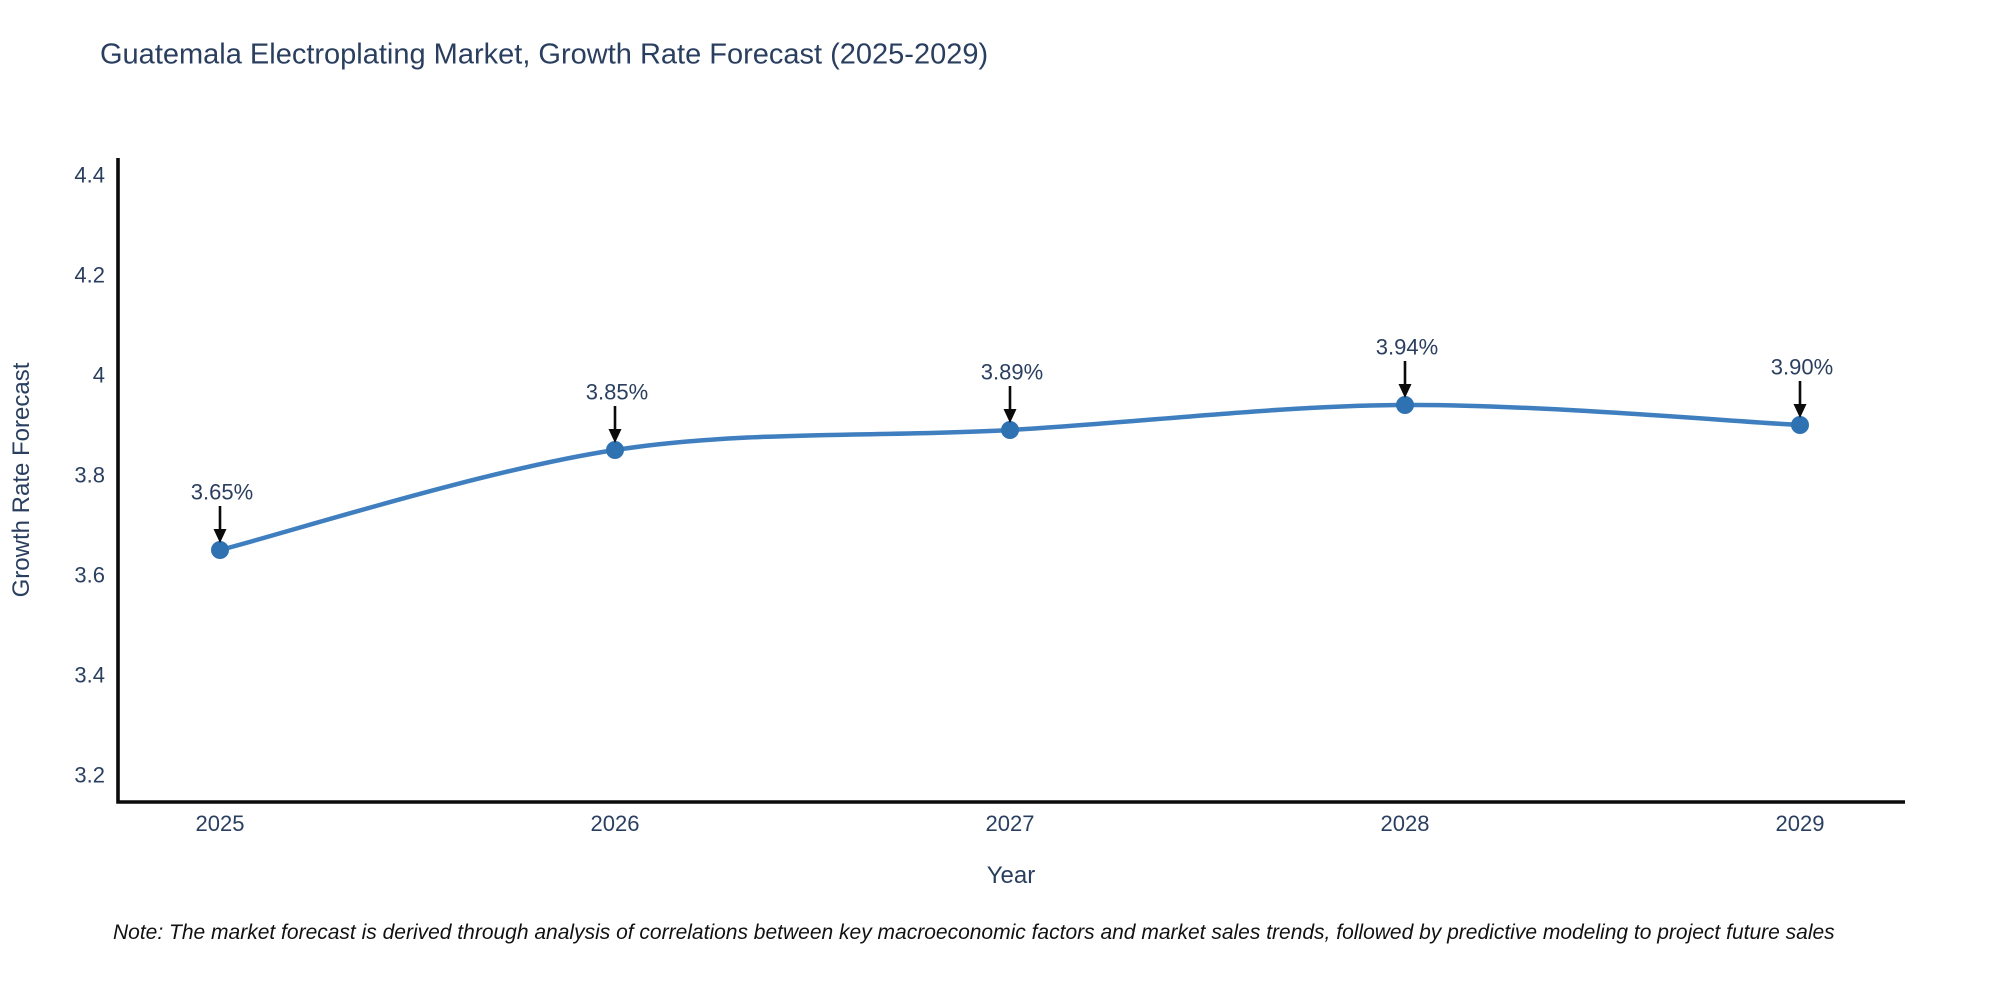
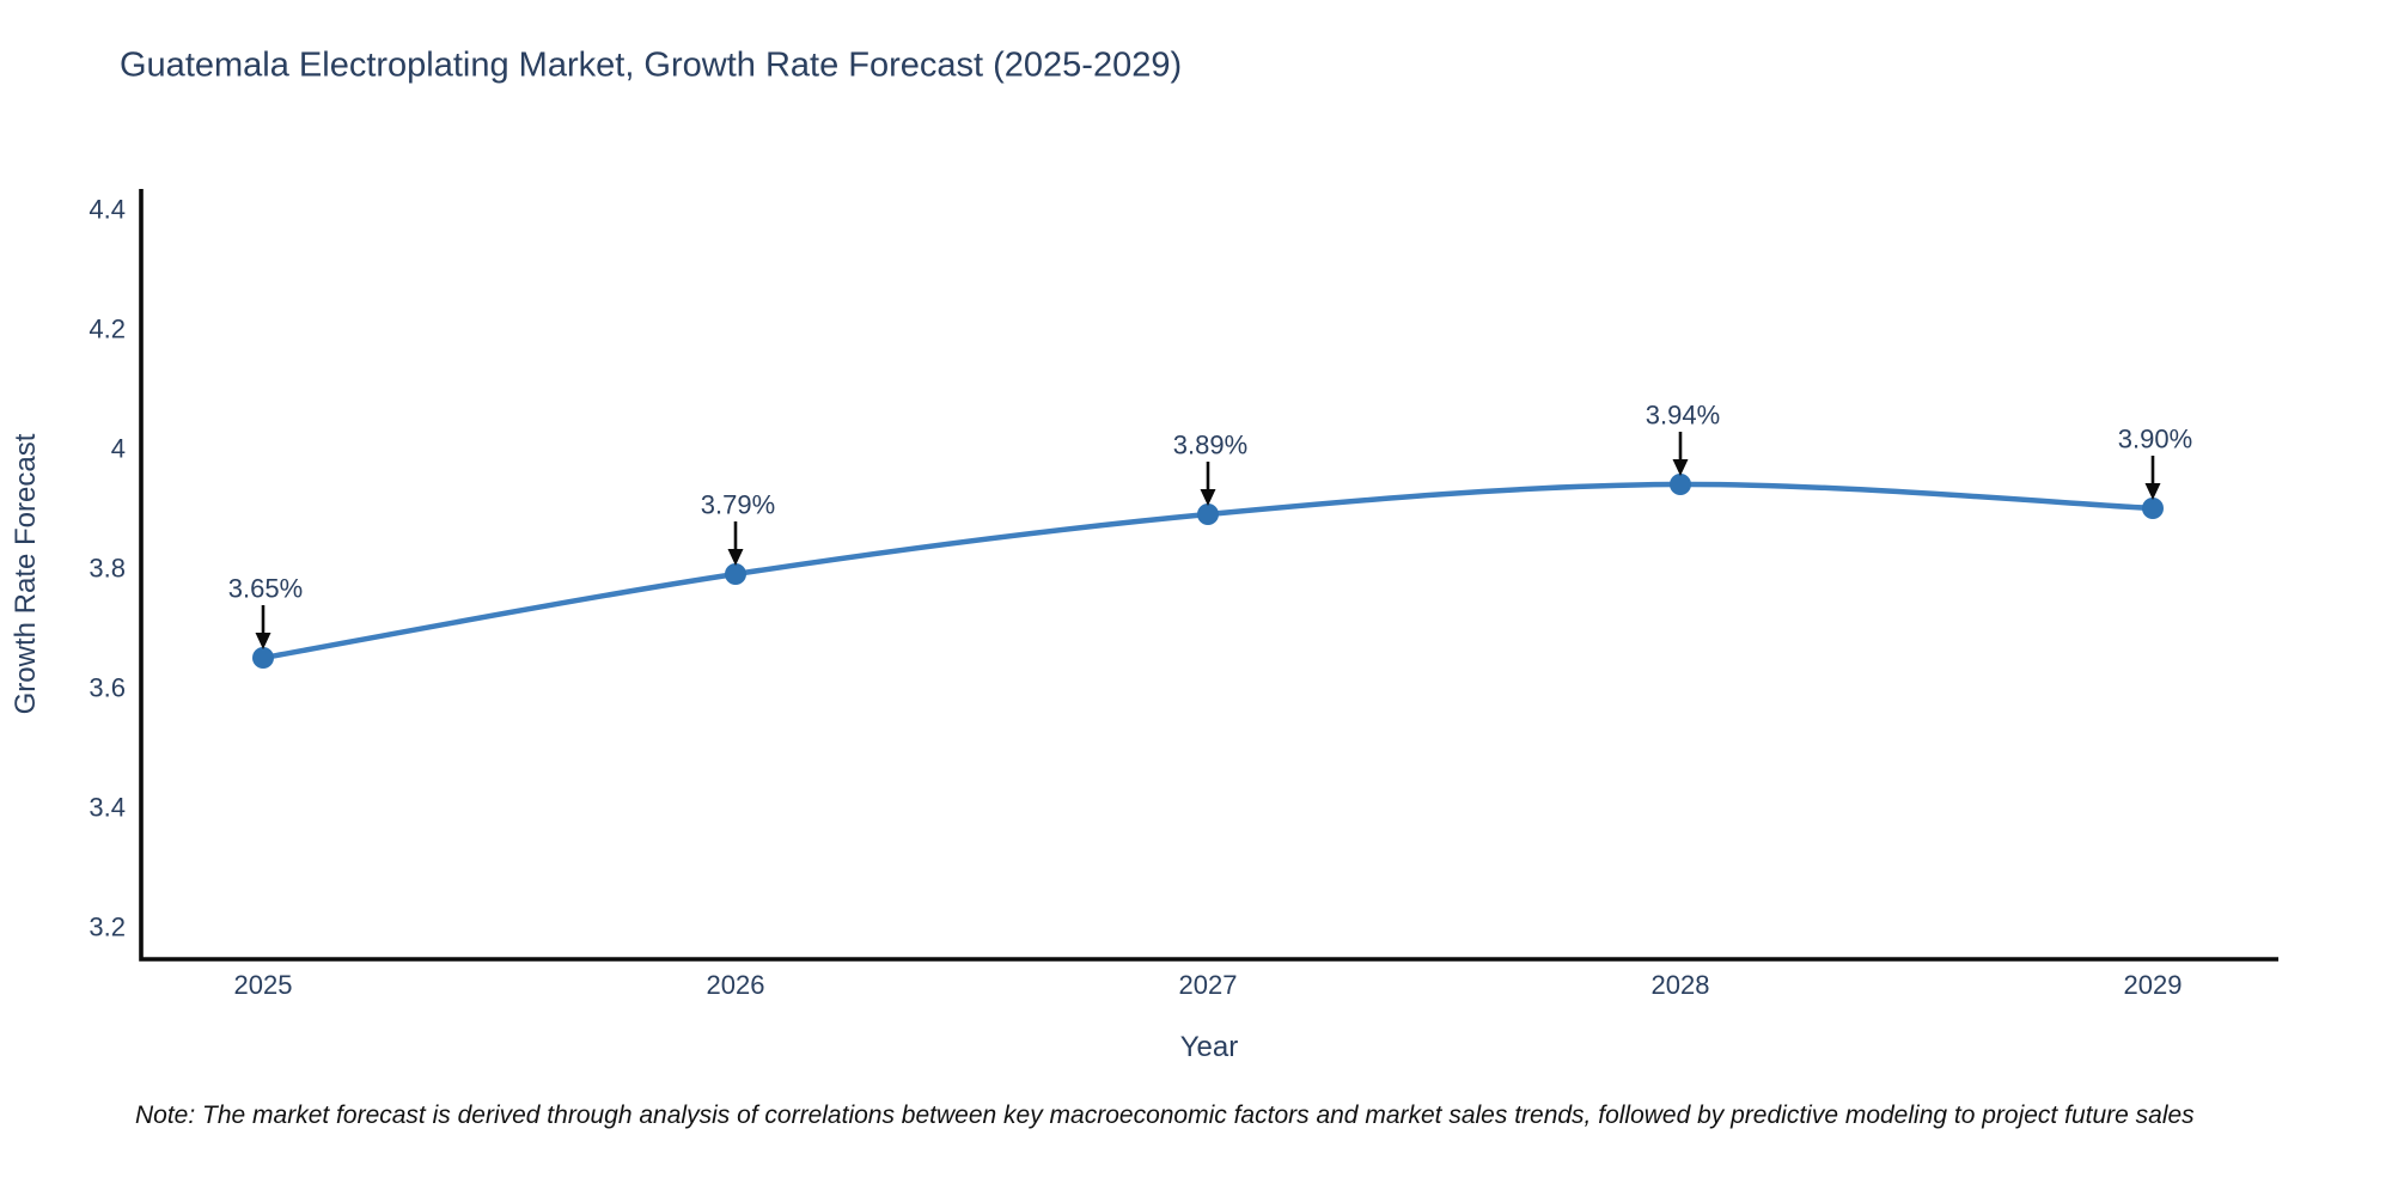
2026: 3.85% -> 3.79%
